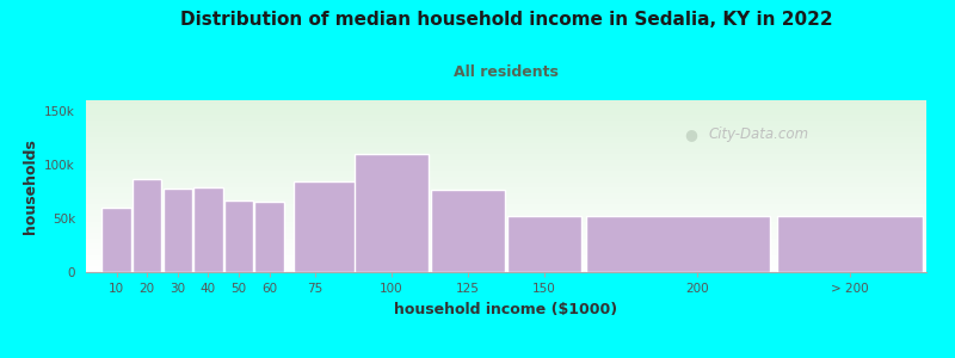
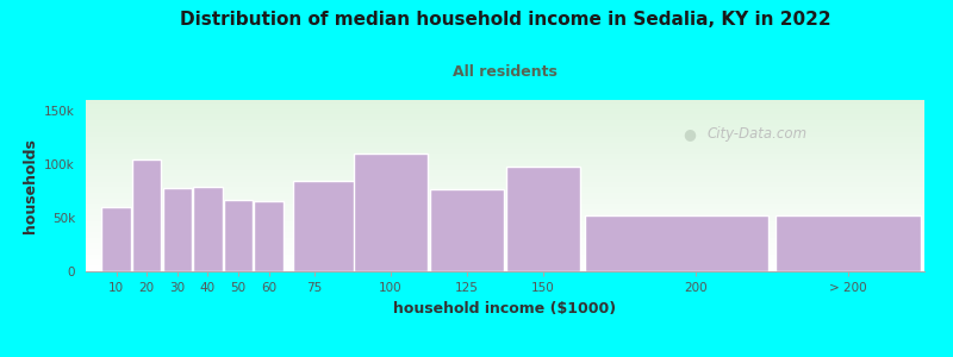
20: 87k -> 104k
150: 52k -> 98k
